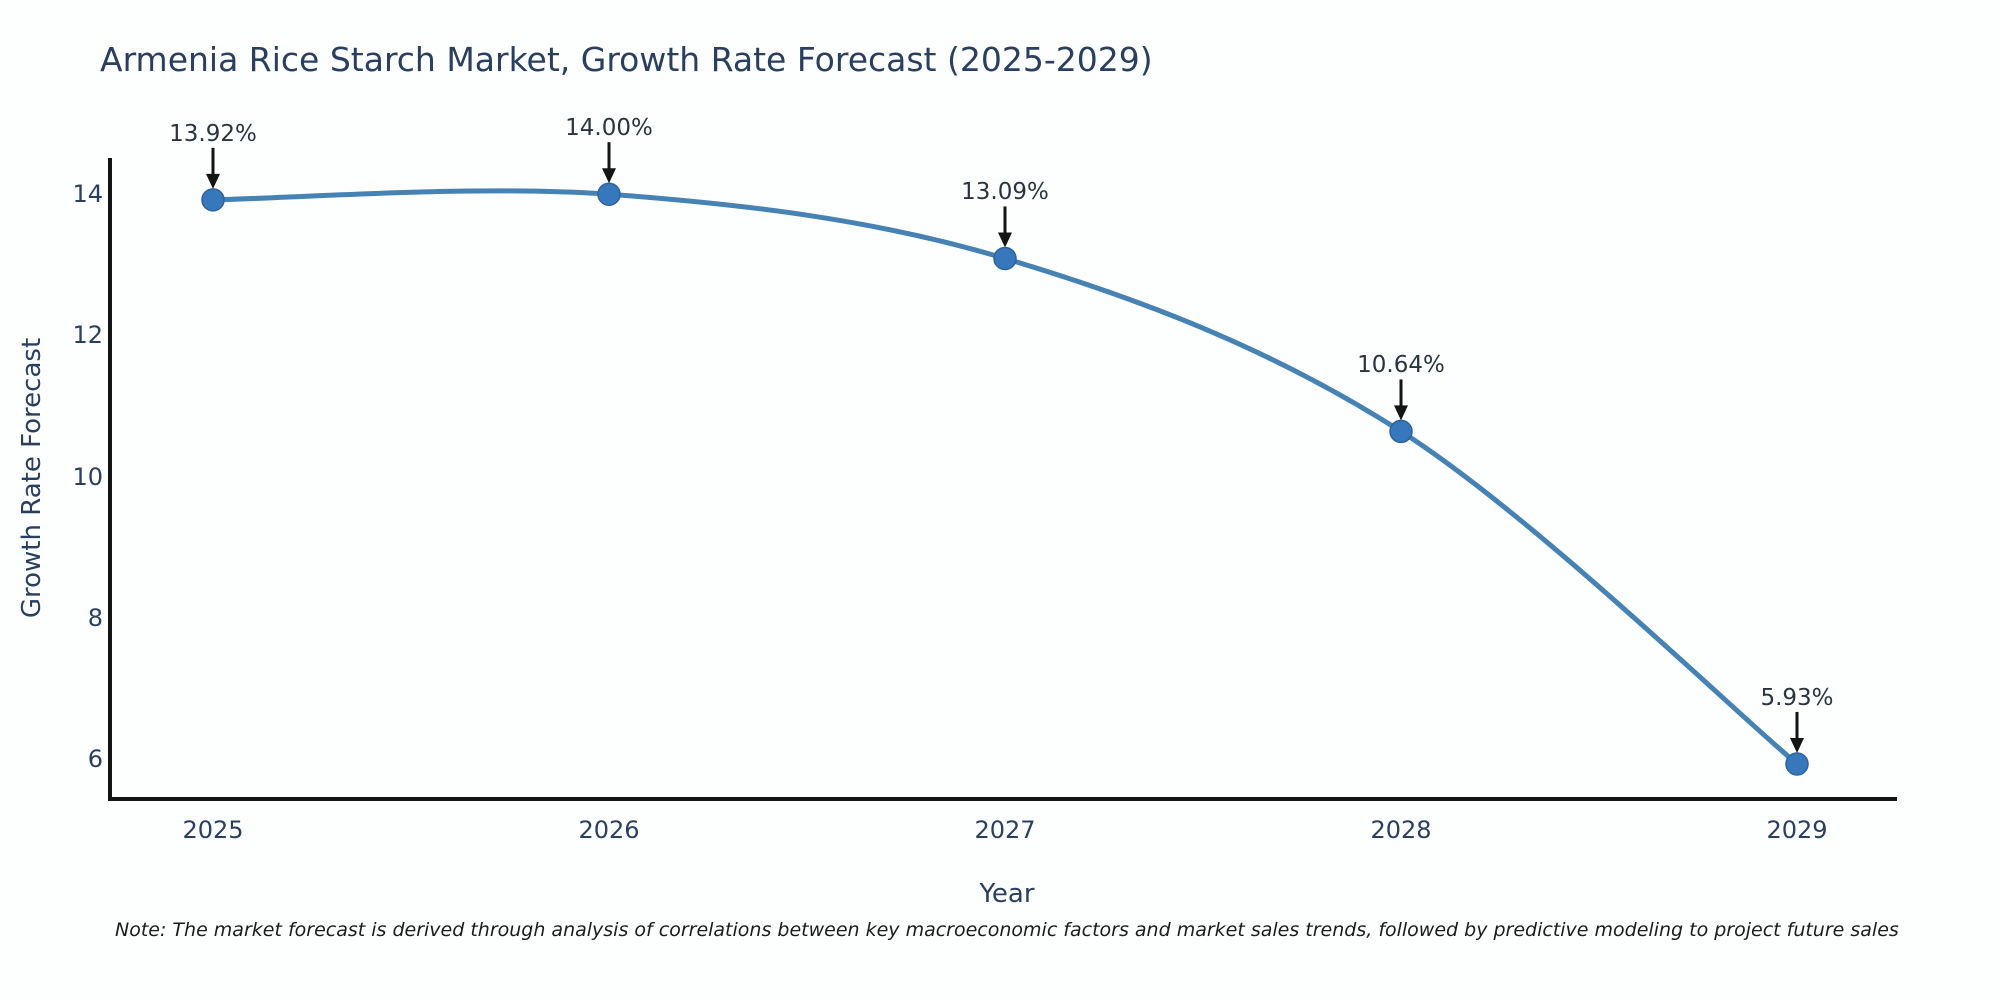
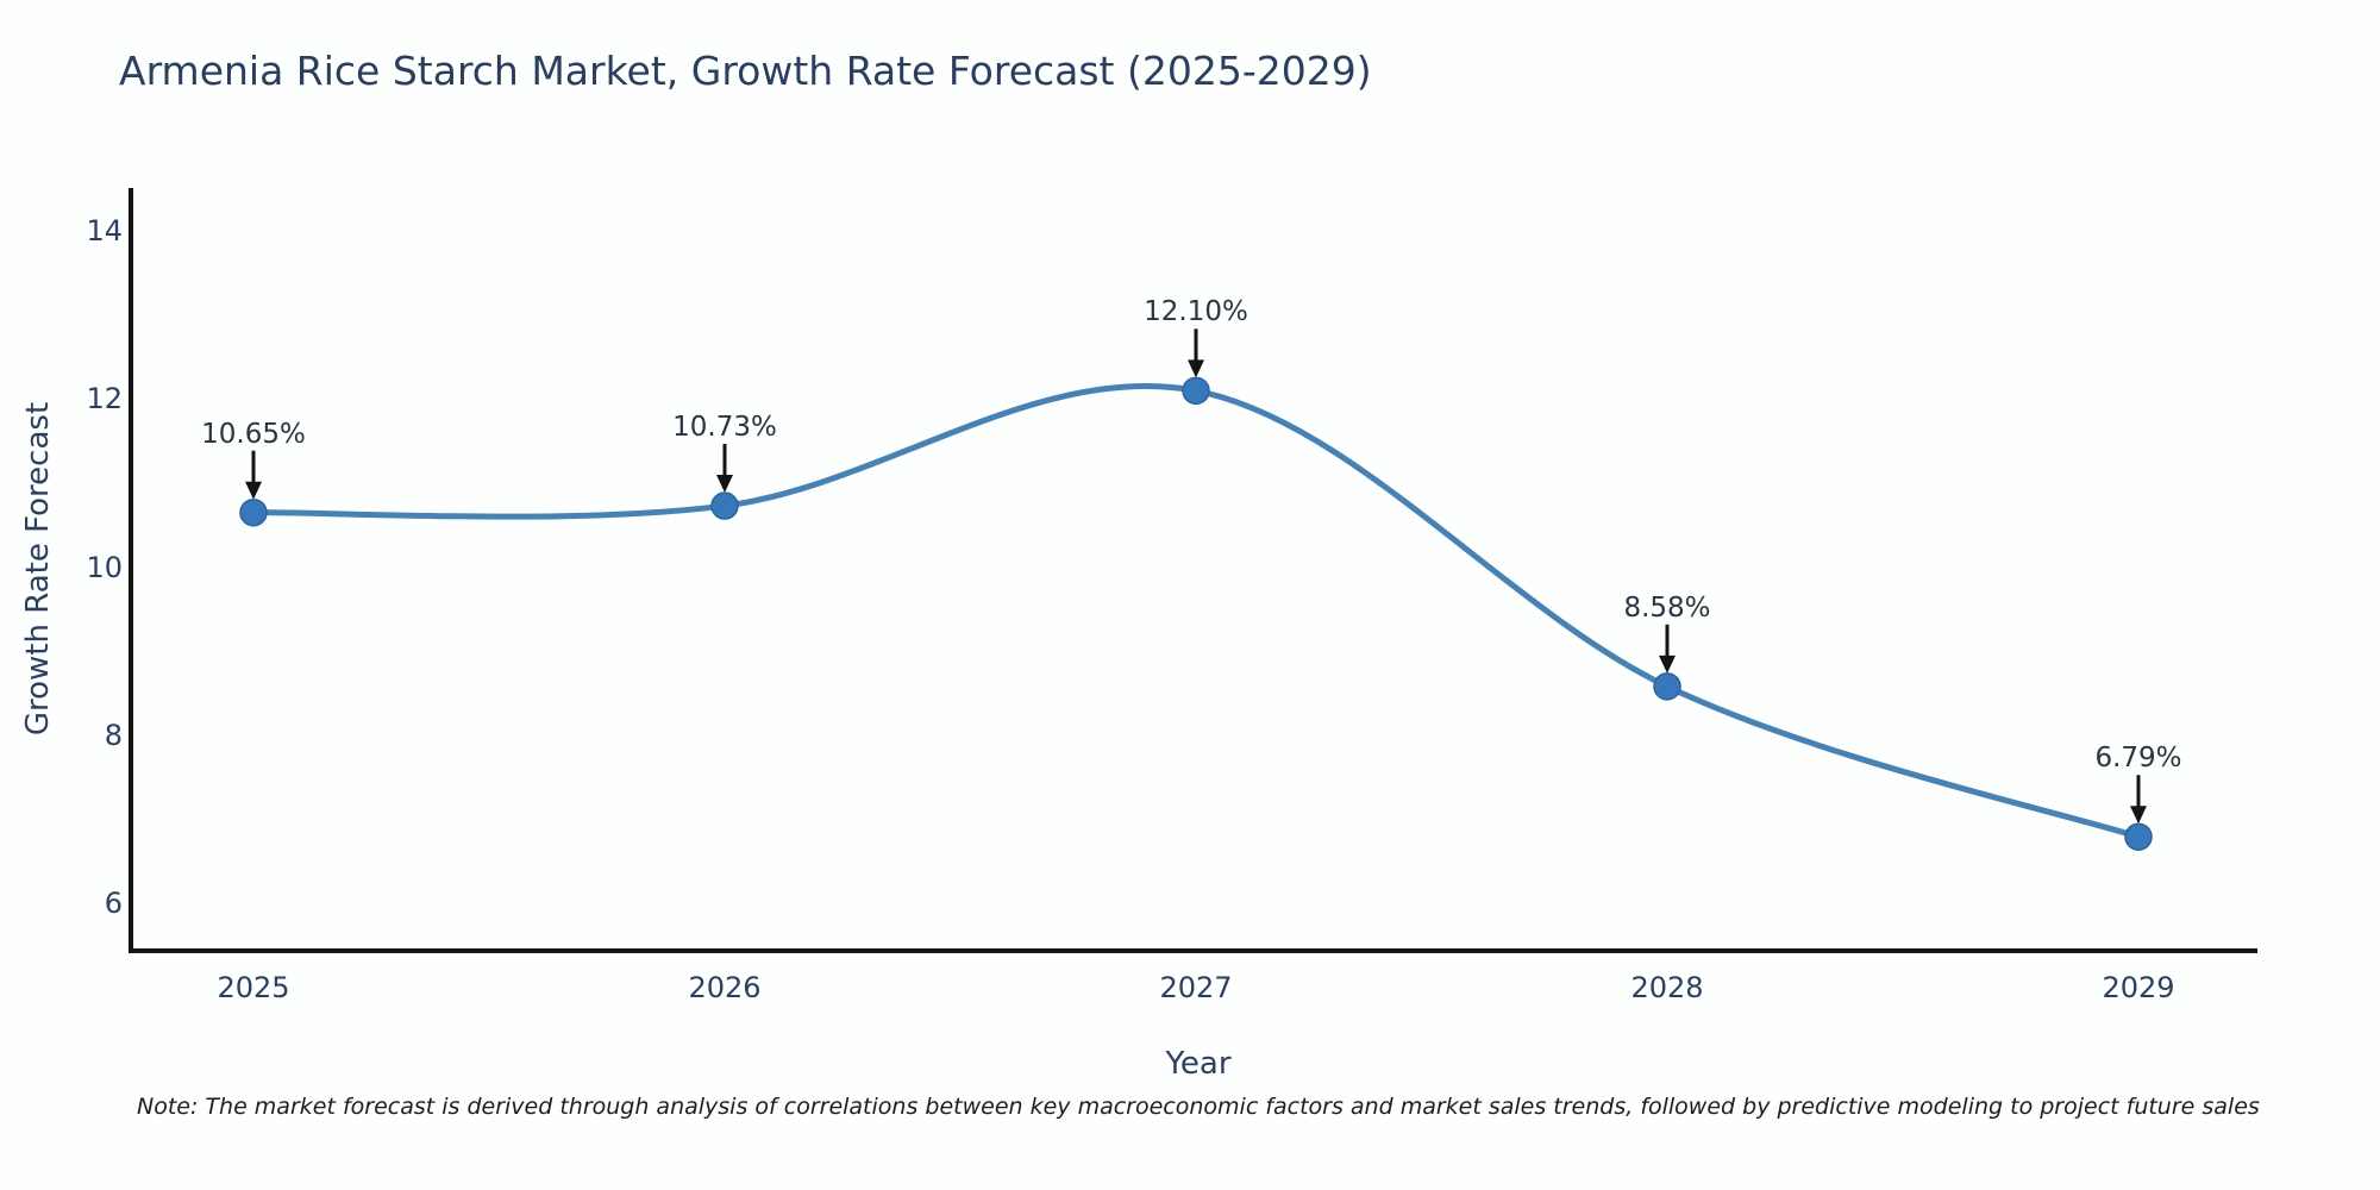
2025: 13.92% -> 10.65%
2026: 14.00% -> 10.73%
2027: 13.09% -> 12.10%
2028: 10.64% -> 8.58%
2029: 5.93% -> 6.79%
